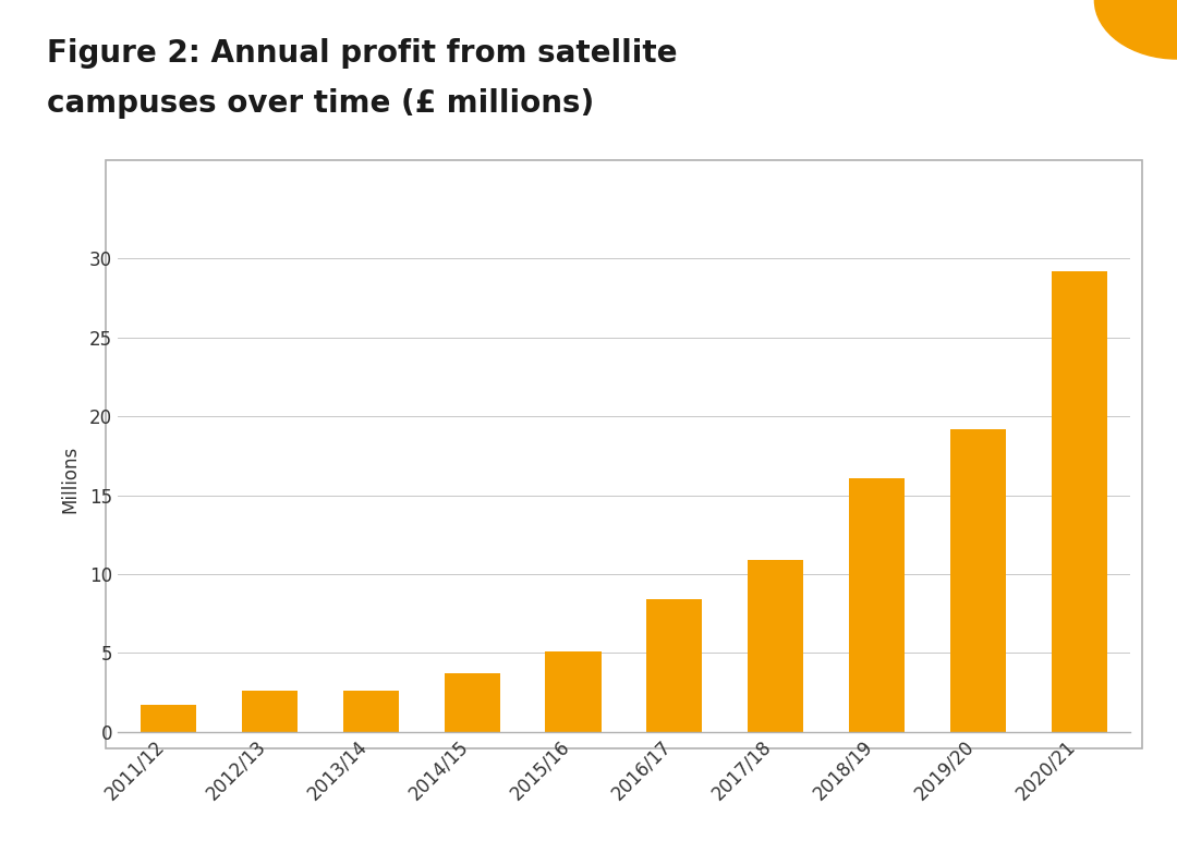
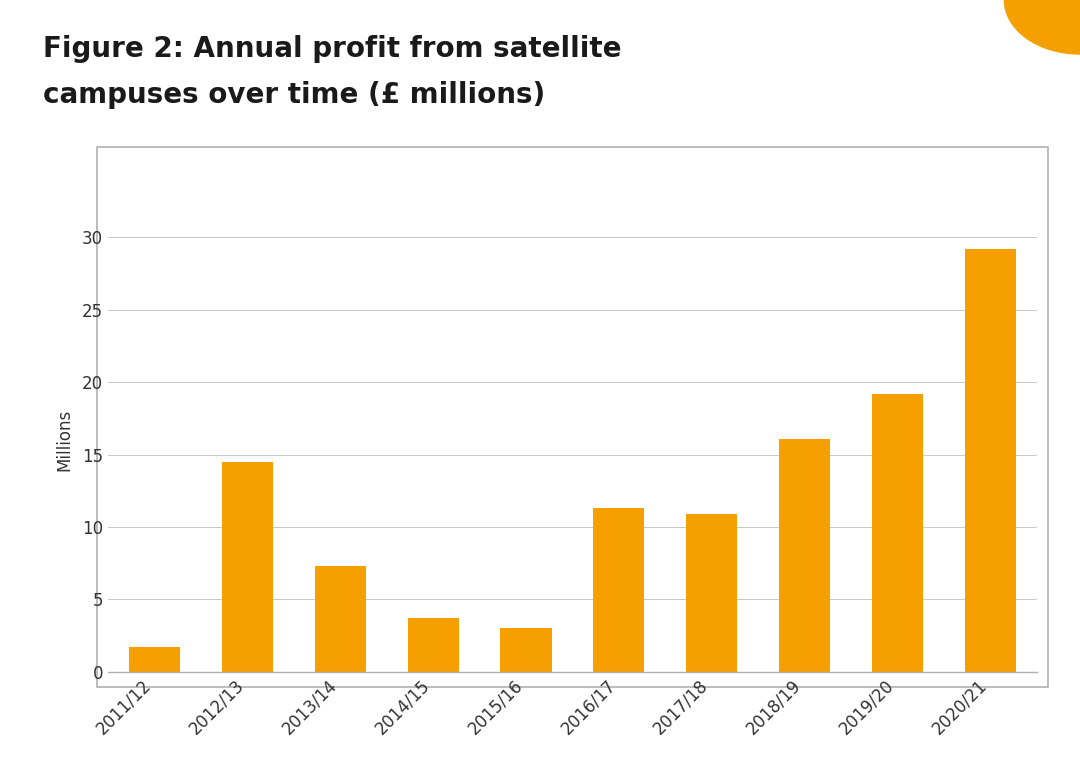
2012/13: 2.6 -> 14.5
2013/14: 2.6 -> 7.3
2015/16: 5.1 -> 3.0
2016/17: 8.4 -> 11.3
